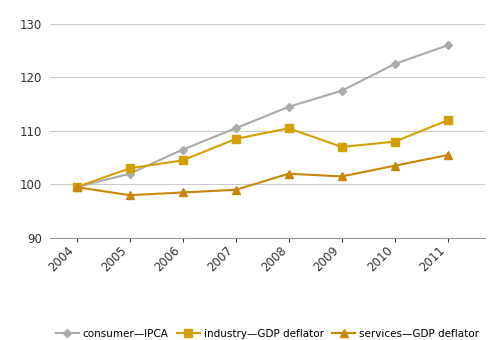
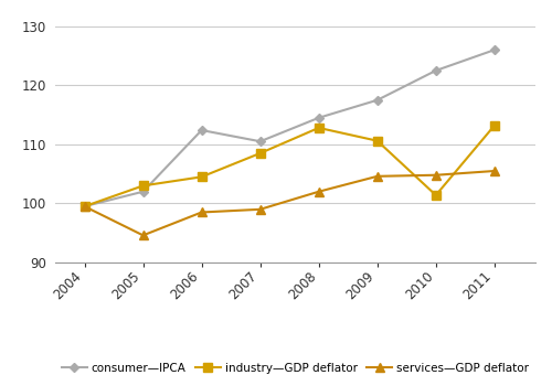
services—GDP deflator/2005: 98.0 -> 94.6
consumer—IPCA/2006: 106.5 -> 112.4
industry—GDP deflator/2008: 110.5 -> 112.8
industry—GDP deflator/2009: 107.0 -> 110.6
services—GDP deflator/2009: 101.5 -> 104.6
industry—GDP deflator/2010: 108.0 -> 101.4
services—GDP deflator/2010: 103.5 -> 104.8
industry—GDP deflator/2011: 112.0 -> 113.2
